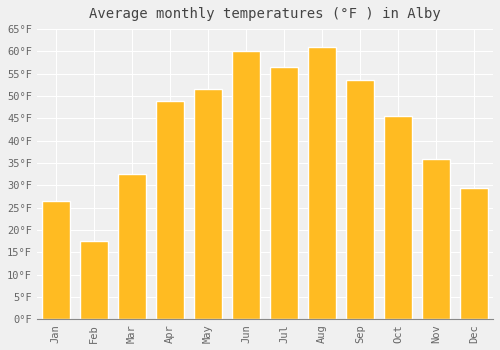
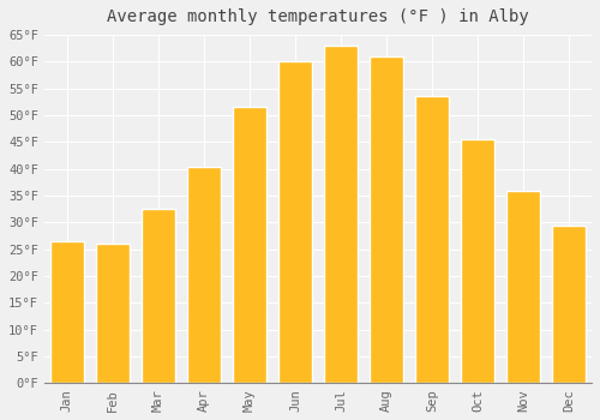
Feb: 17.5°F -> 26.0°F
Apr: 49.0°F -> 40.5°F
Jul: 56.5°F -> 63.0°F
